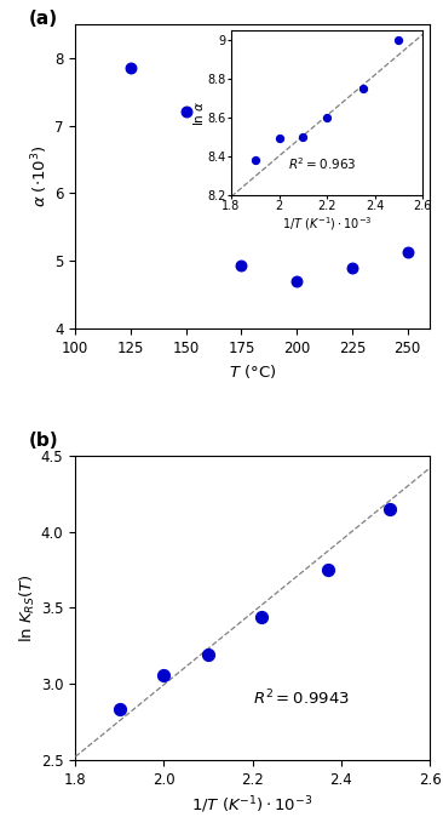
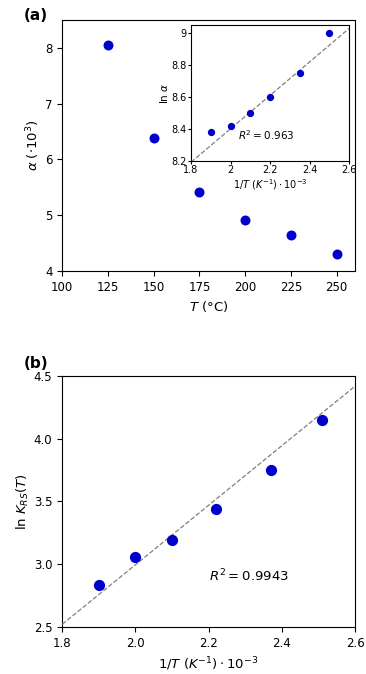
125: 7.86 -> 8.05
150: 7.22 -> 6.38
175: 4.94 -> 5.42
200: 4.70 -> 4.92
225: 4.90 -> 4.65
250: 5.12 -> 4.30
2: 8.49 -> 8.42
